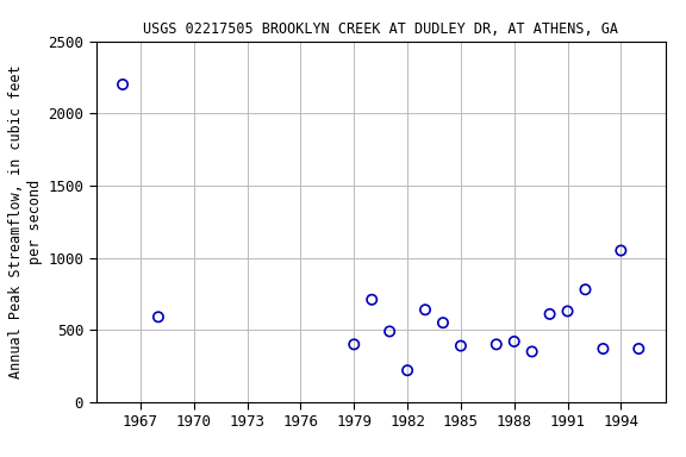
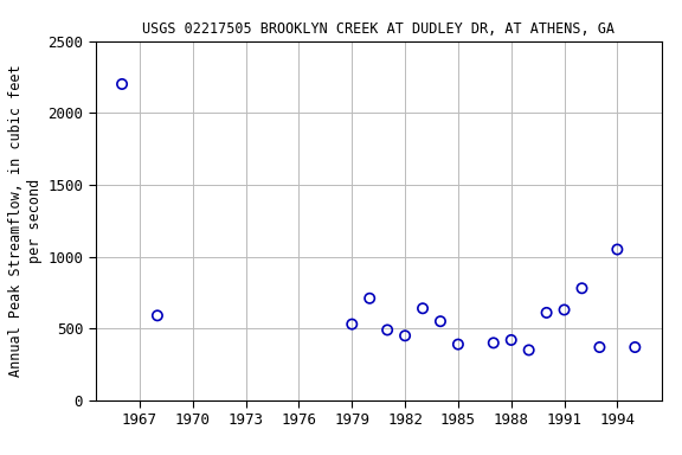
1979: 400 -> 530
1982: 220 -> 450
